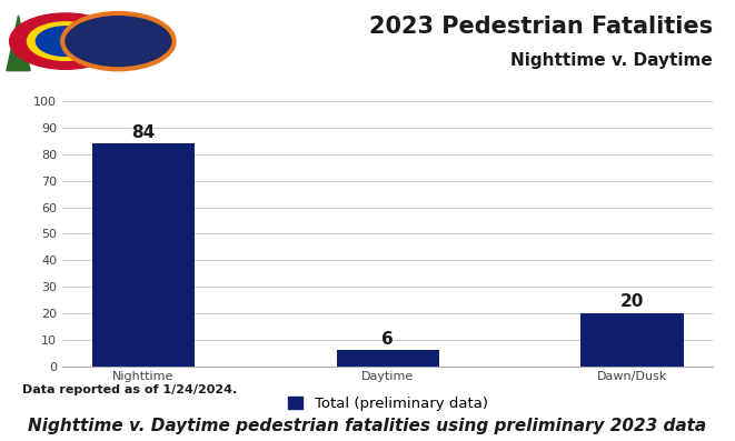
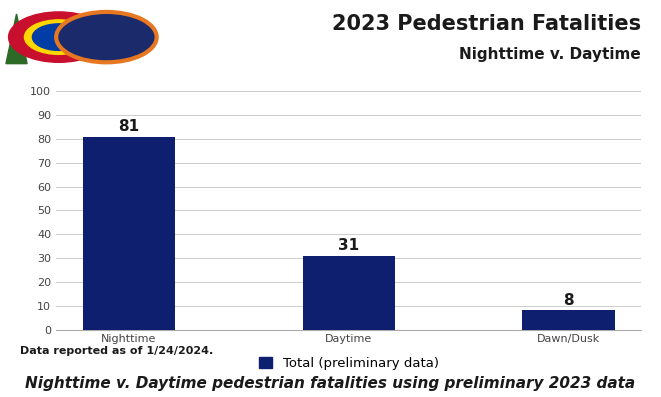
Nighttime: 84 -> 81
Daytime: 6 -> 31
Dawn/Dusk: 20 -> 8
